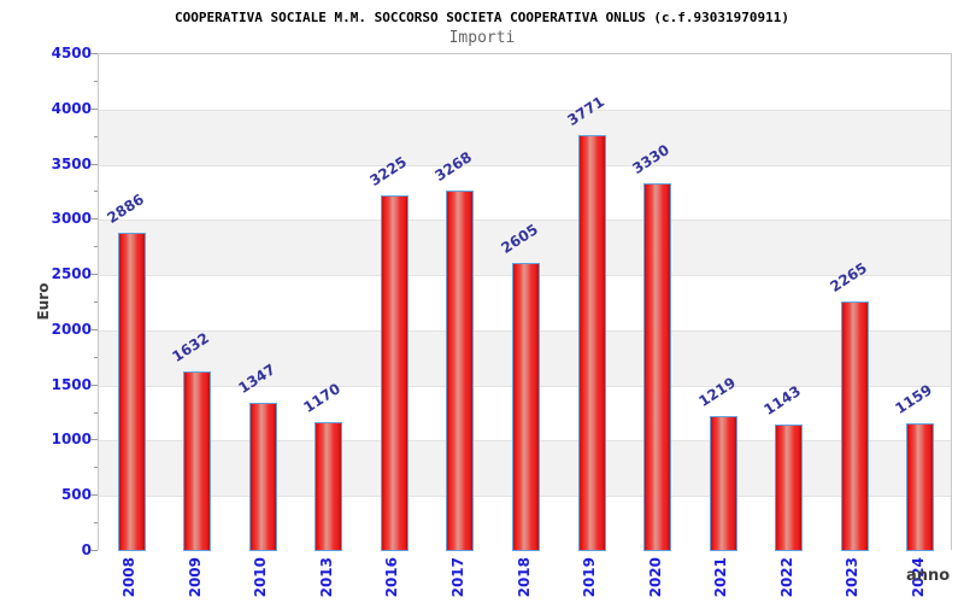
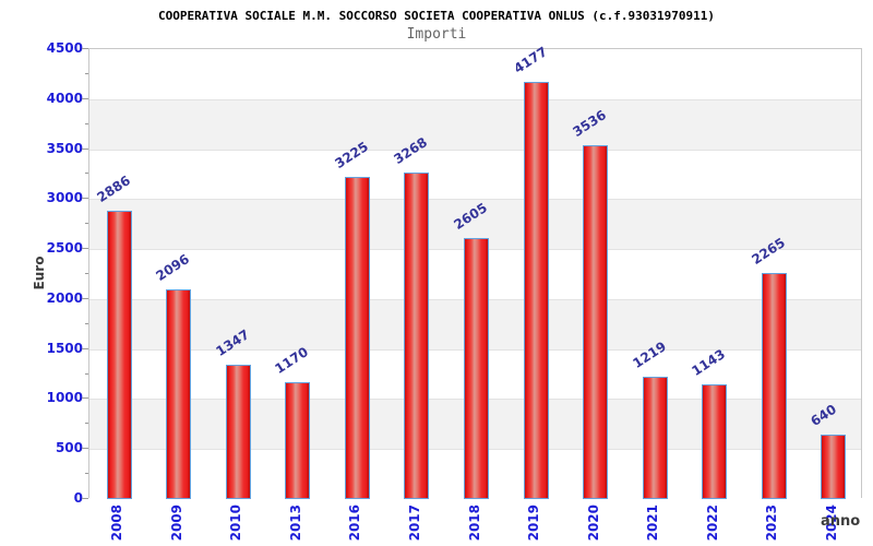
2009: 1632 -> 2096
2019: 3771 -> 4177
2020: 3330 -> 3536
2024: 1159 -> 640
